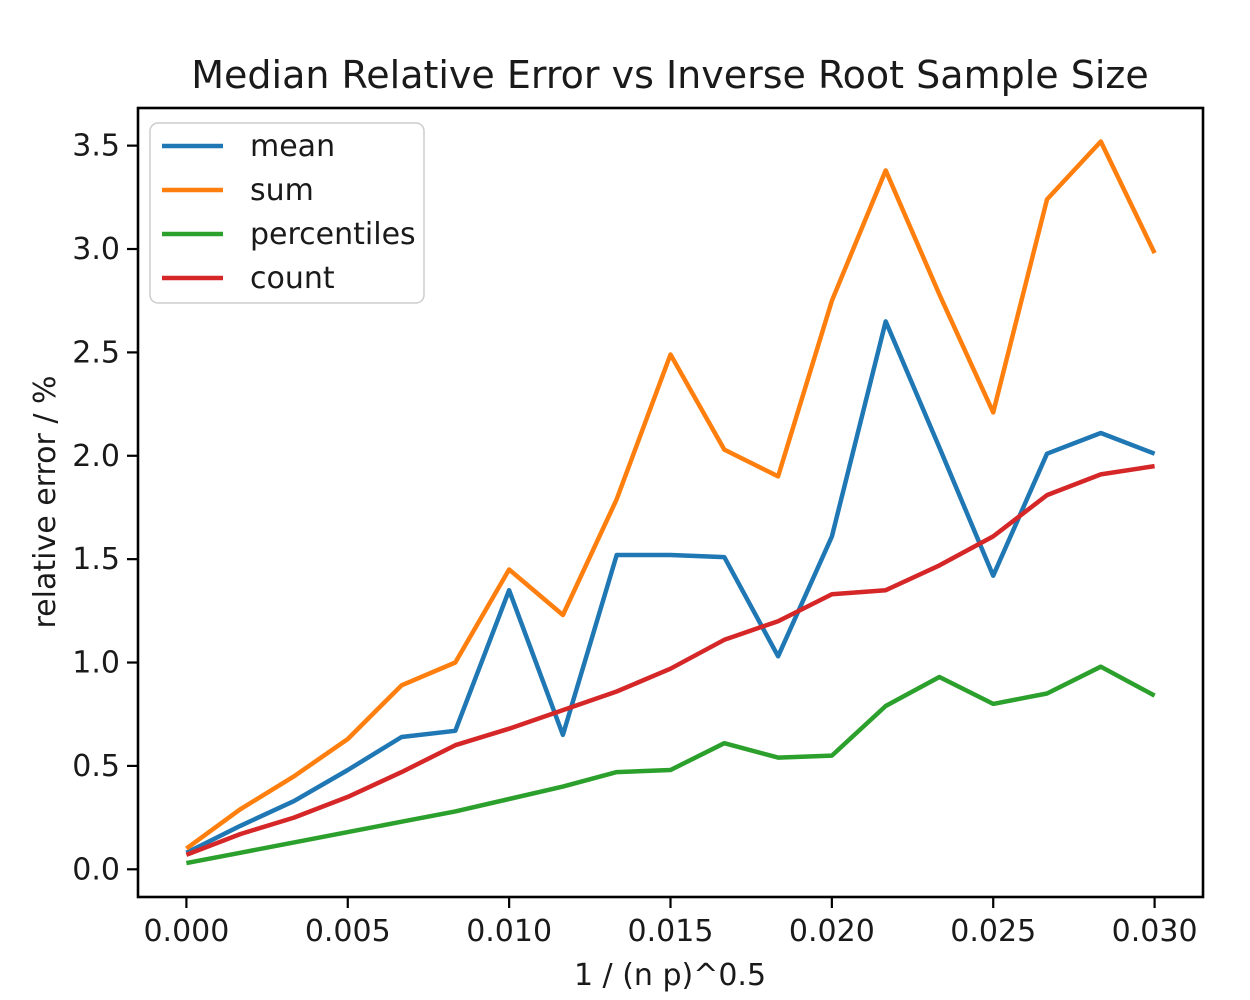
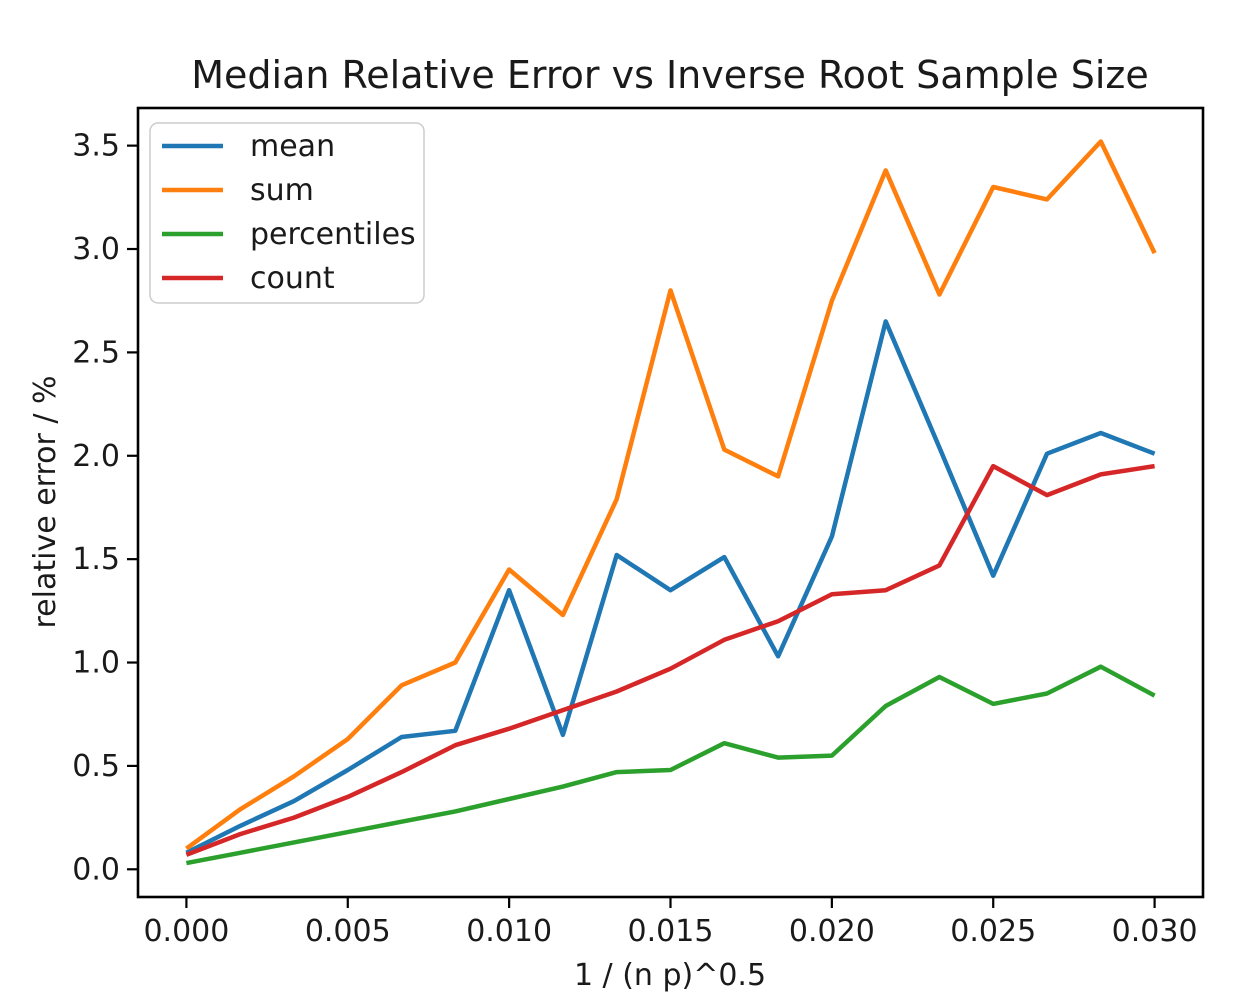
mean/0.015: 1.52 -> 1.35
sum/0.015: 2.49 -> 2.80
sum/0.025: 2.21 -> 3.30
count/0.025: 1.61 -> 1.95
